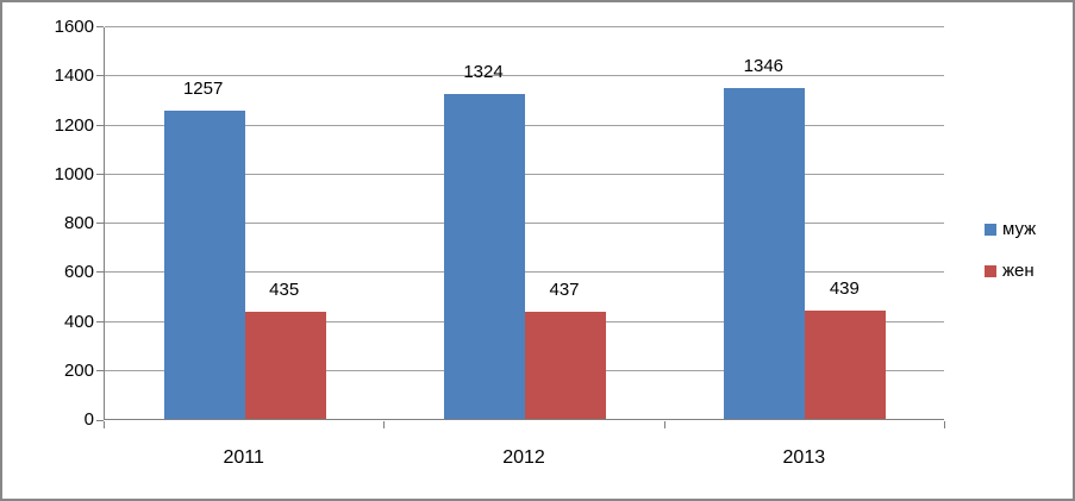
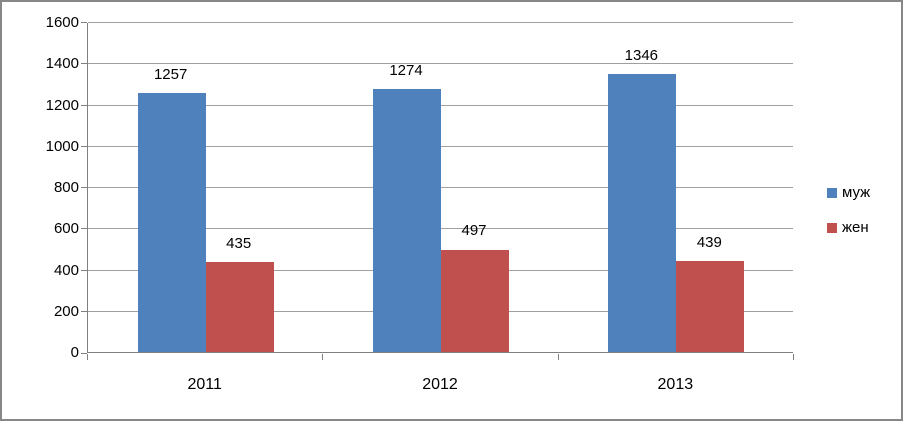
муж/2012: 1324 -> 1274
жен/2012: 437 -> 497
